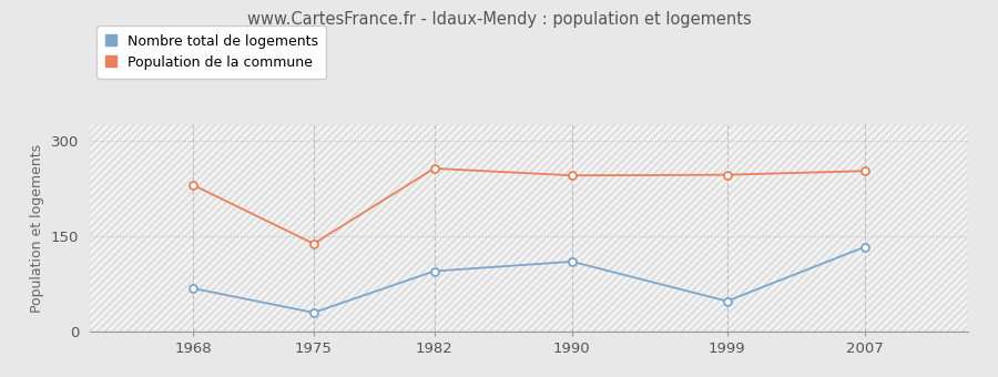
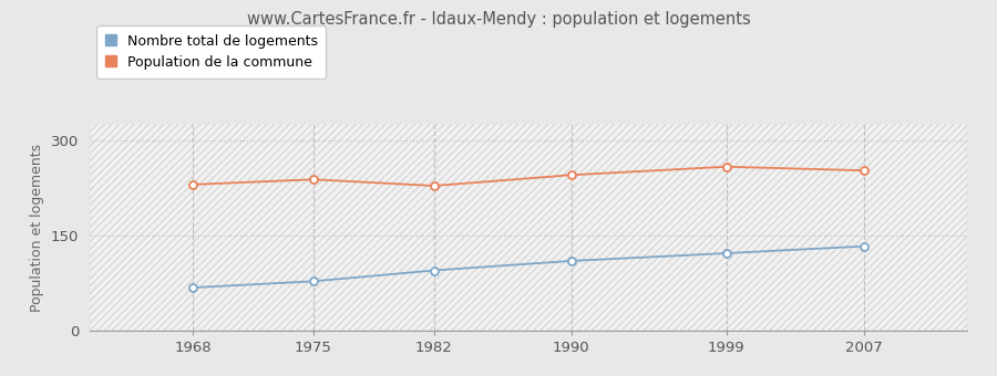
Nombre total de logements/1975: 30 -> 78
Population de la commune/1975: 138 -> 238
Population de la commune/1982: 256 -> 228
Nombre total de logements/1999: 48 -> 122
Population de la commune/1999: 246 -> 258
